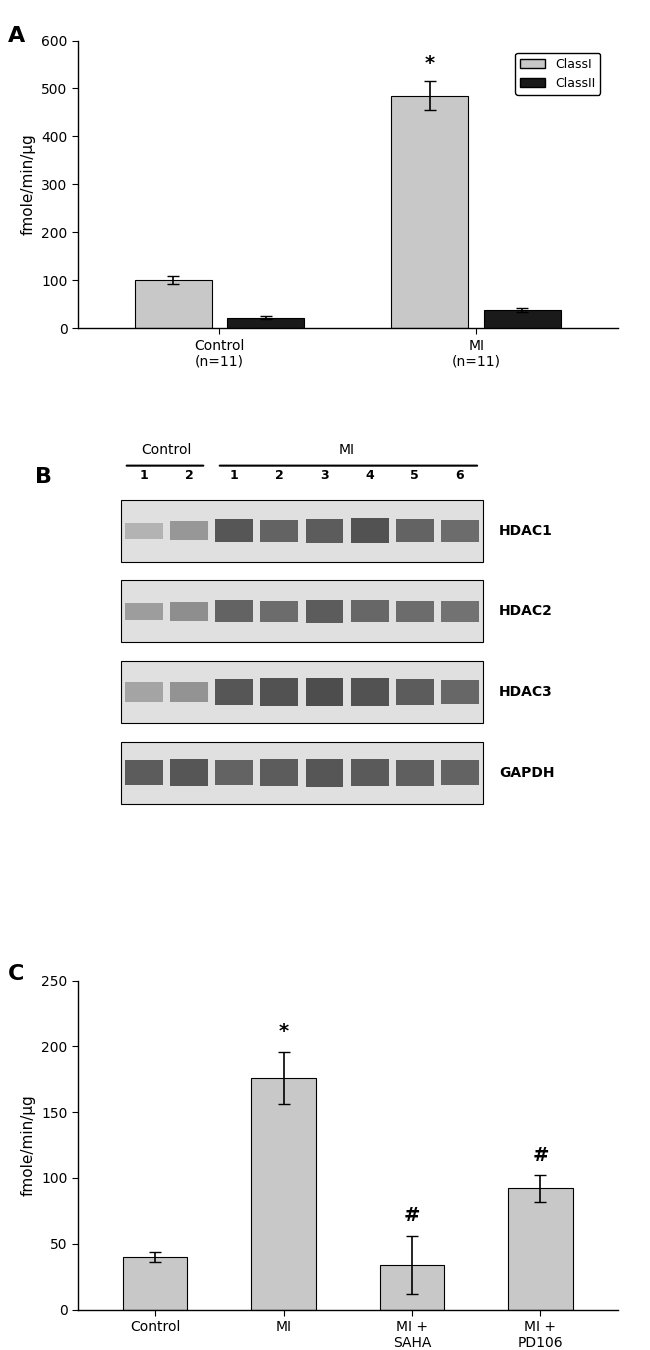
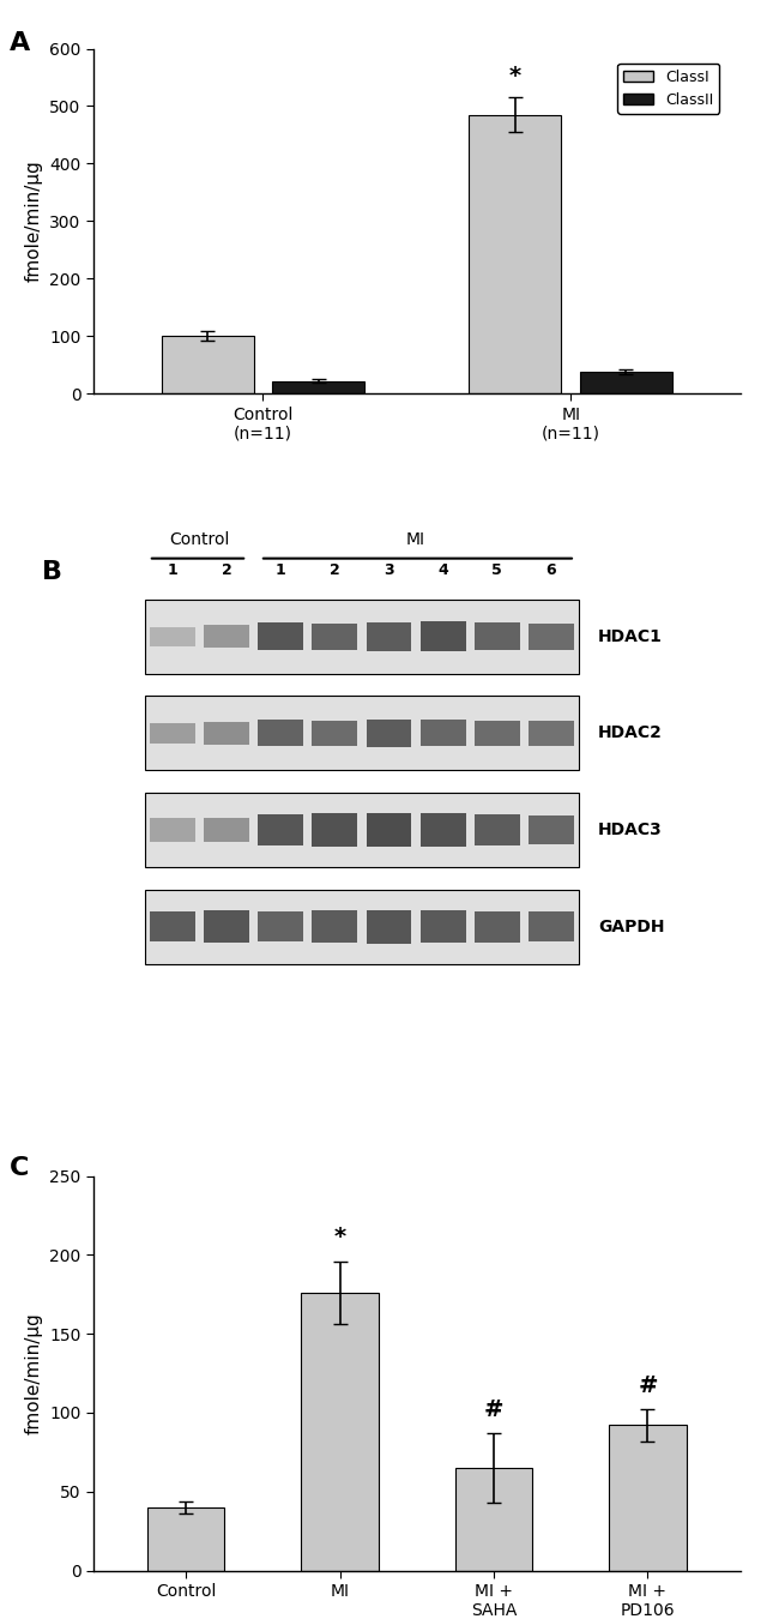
MI + SAHA: 34 -> 65
